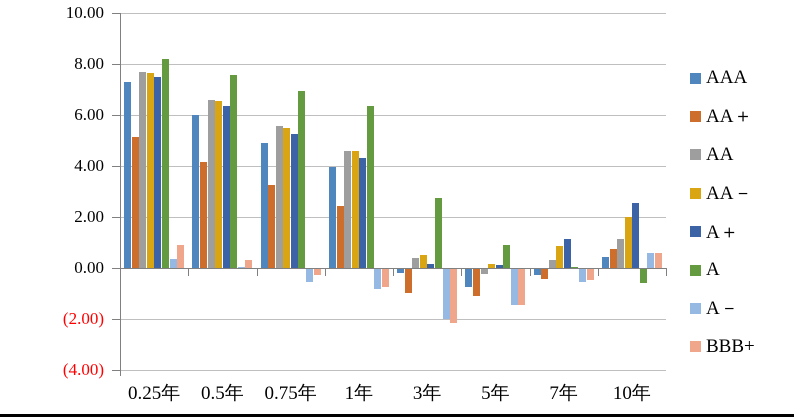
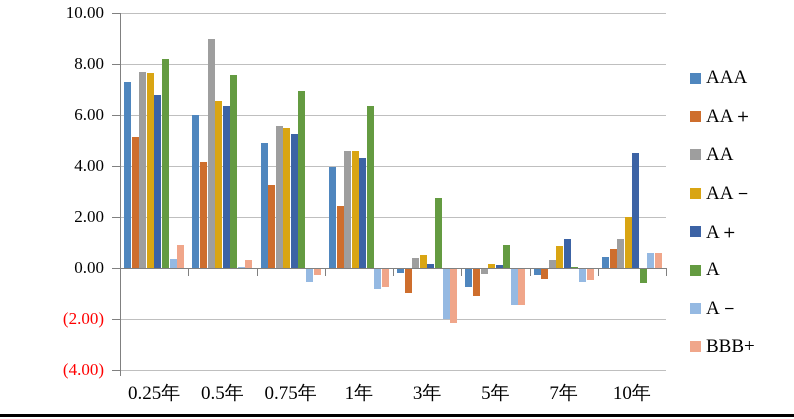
A＋/0.25年: 7.5 -> 6.8
AA/0.5年: 6.6 -> 9.0
A＋/10年: 2.5 -> 4.5
